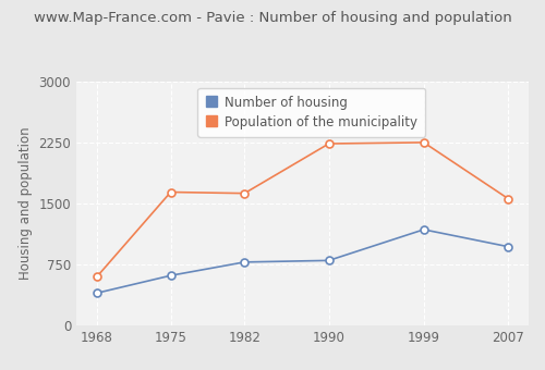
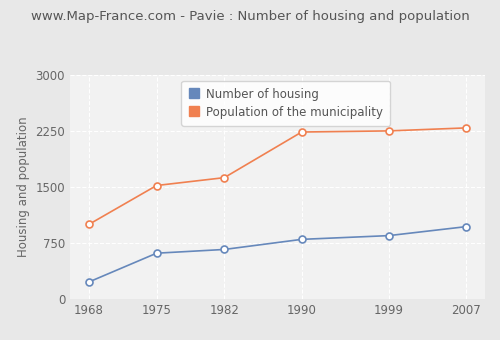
Number of housing/1968: 400 -> 230
Population of the municipality/1968: 600 -> 1000
Population of the municipality/1975: 1640 -> 1520
Number of housing/1982: 780 -> 660
Number of housing/1999: 1180 -> 850
Population of the municipality/2007: 1560 -> 2290
